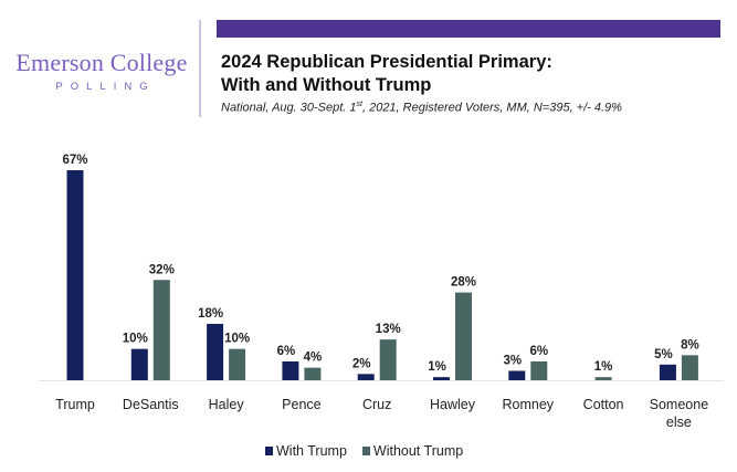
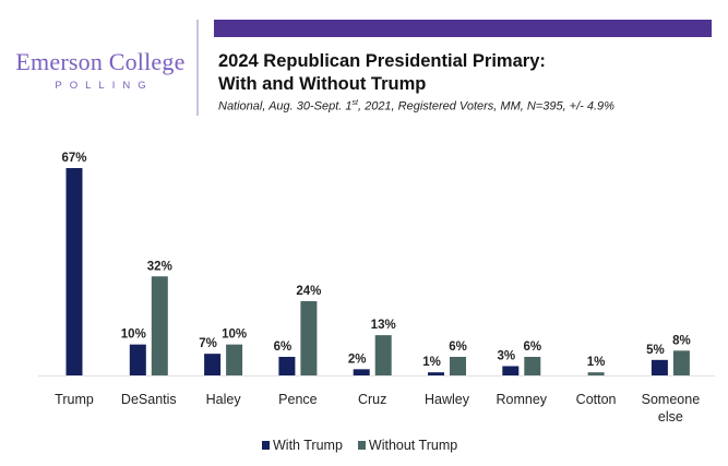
With Trump/Haley: 18% -> 7%
Without Trump/Pence: 4% -> 24%
Without Trump/Hawley: 28% -> 6%
